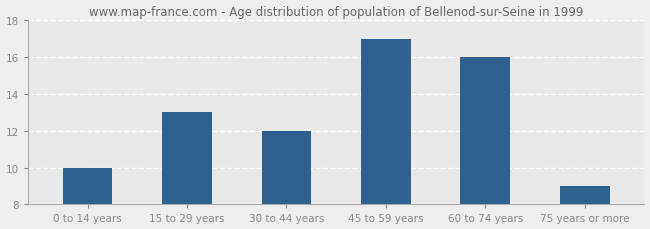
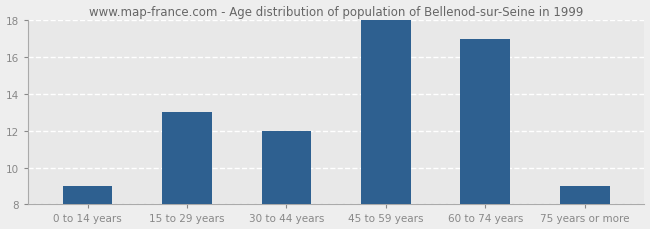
0 to 14 years: 10 -> 9
45 to 59 years: 17 -> 18
60 to 74 years: 16 -> 17
